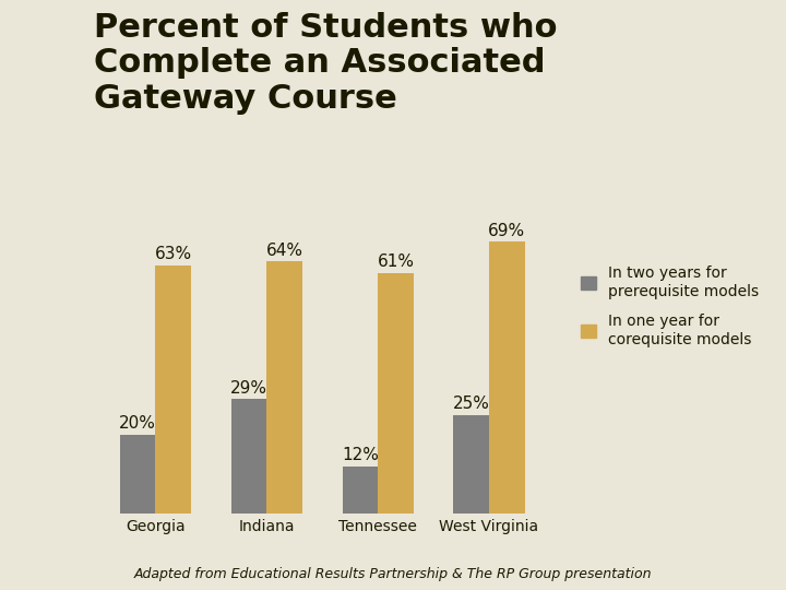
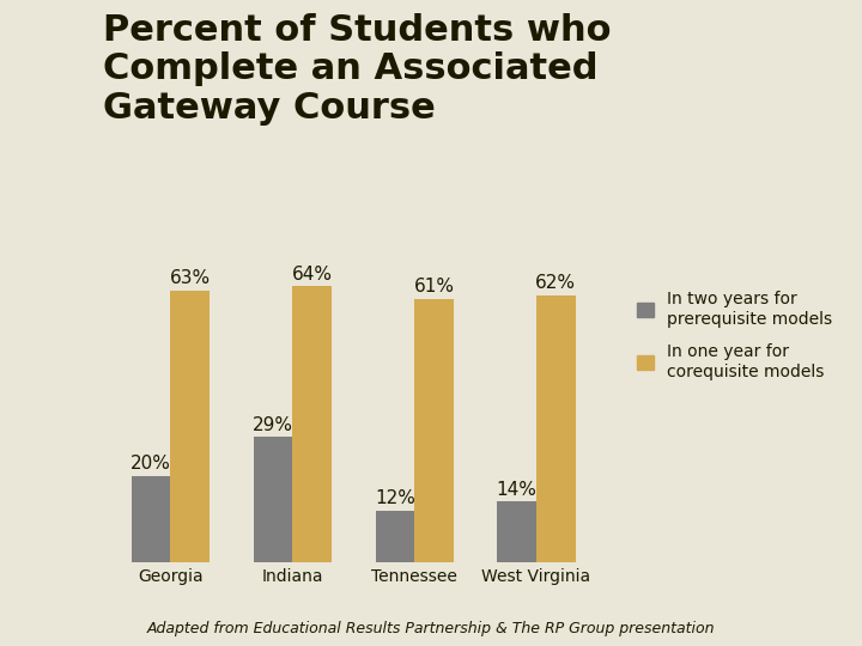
In two years for prerequisite models/West Virginia: 25% -> 14%
In one year for corequisite models/West Virginia: 69% -> 62%
